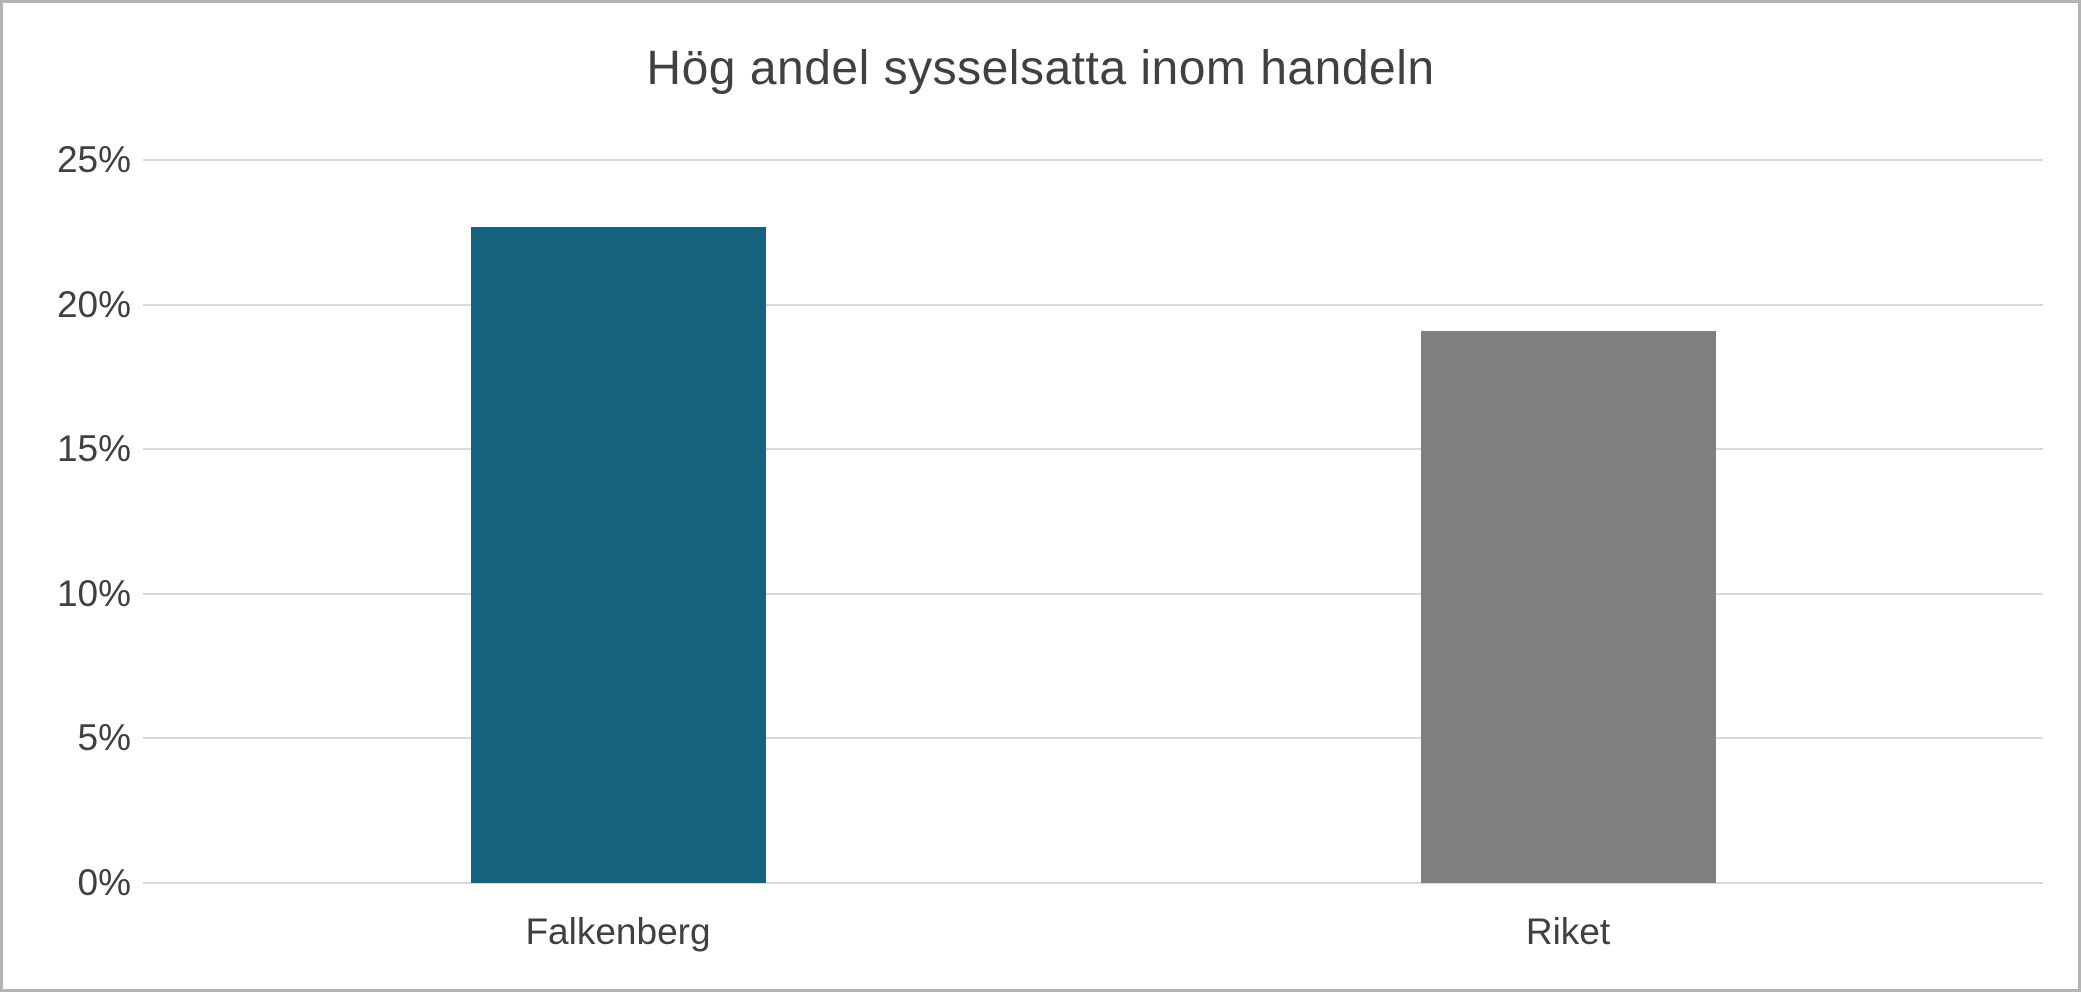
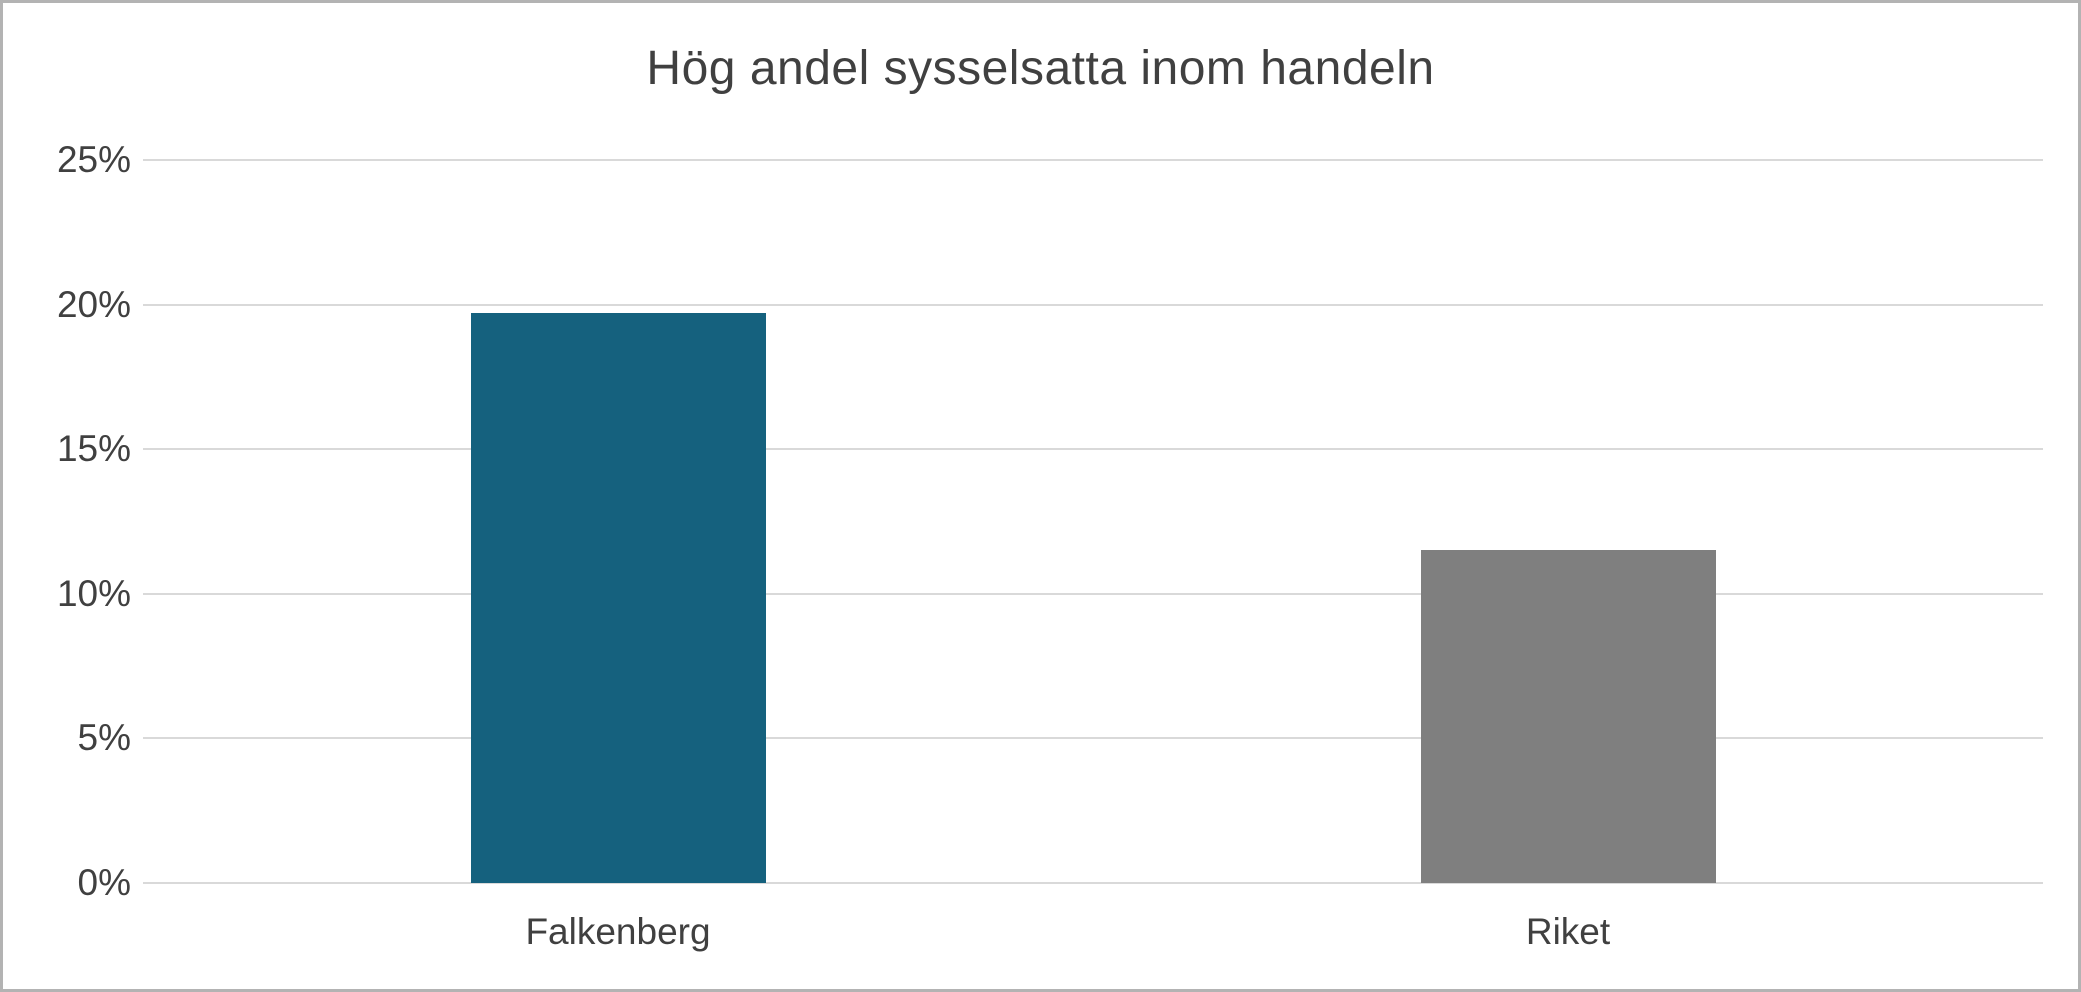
Falkenberg: 22.7% -> 19.7%
Riket: 19.1% -> 11.5%
